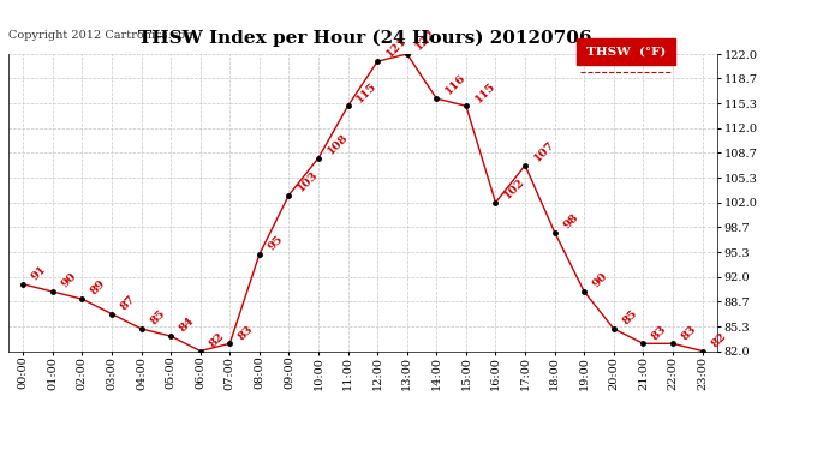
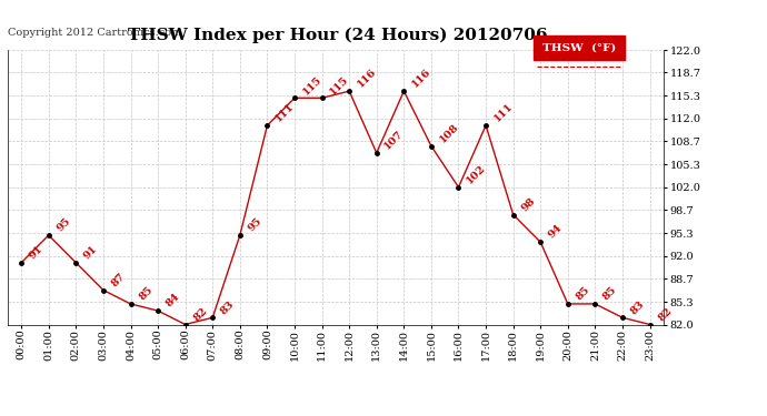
01:00: 90 -> 95
02:00: 89 -> 91
09:00: 103 -> 111
10:00: 108 -> 115
12:00: 121 -> 116
13:00: 122 -> 107
15:00: 115 -> 108
17:00: 107 -> 111
19:00: 90 -> 94
21:00: 83 -> 85
